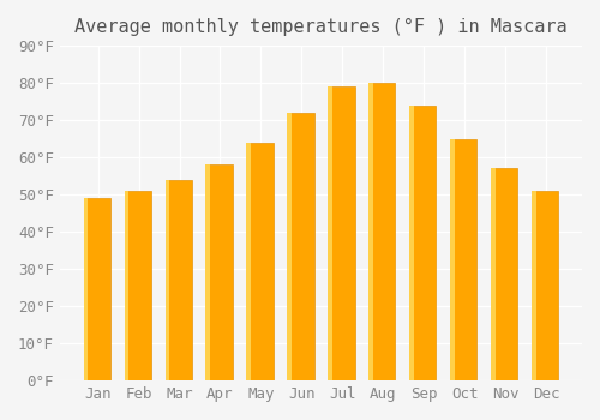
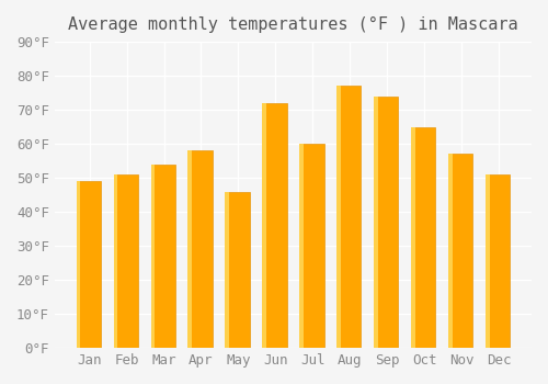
May: 64°F -> 46°F
Jul: 79°F -> 60°F
Aug: 80°F -> 77°F
